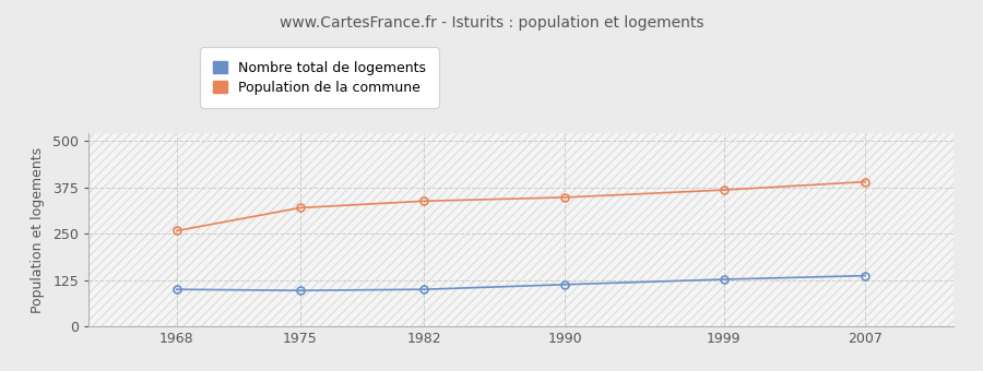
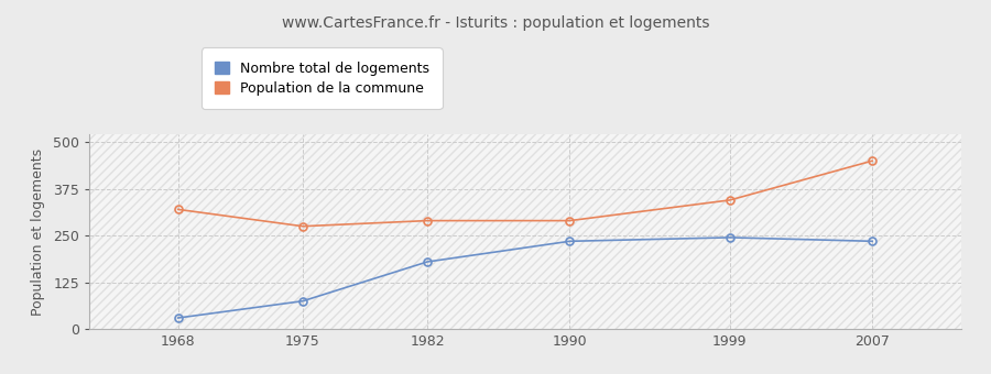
Nombre total de logements/1968: 100 -> 30
Population de la commune/1968: 258 -> 320
Nombre total de logements/1975: 97 -> 75
Population de la commune/1975: 320 -> 275
Nombre total de logements/1982: 100 -> 180
Population de la commune/1982: 338 -> 290
Nombre total de logements/1990: 113 -> 235
Population de la commune/1990: 348 -> 290
Nombre total de logements/1999: 127 -> 245
Population de la commune/1999: 368 -> 345
Nombre total de logements/2007: 137 -> 235
Population de la commune/2007: 390 -> 450
